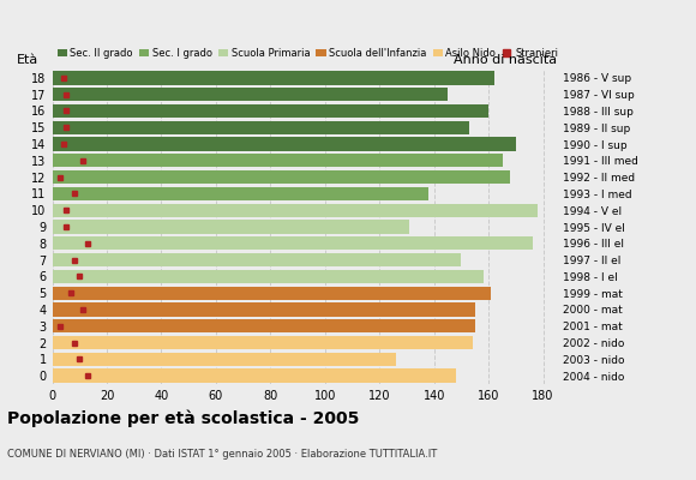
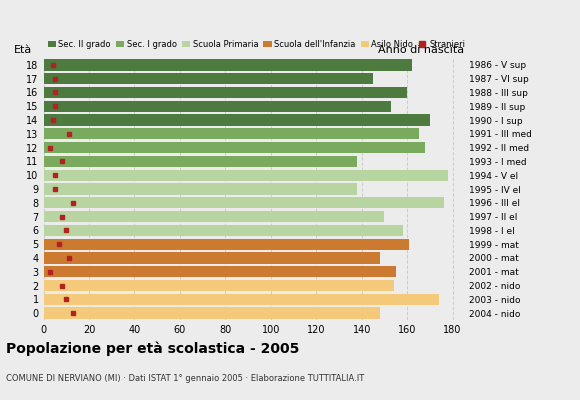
9: 131 -> 138
4: 155 -> 148
1: 126 -> 174
